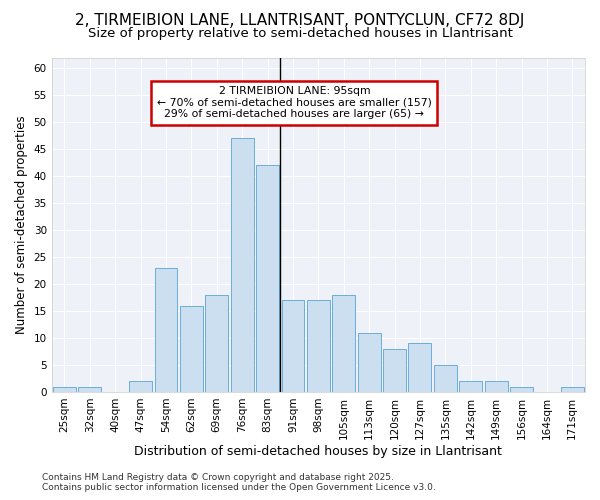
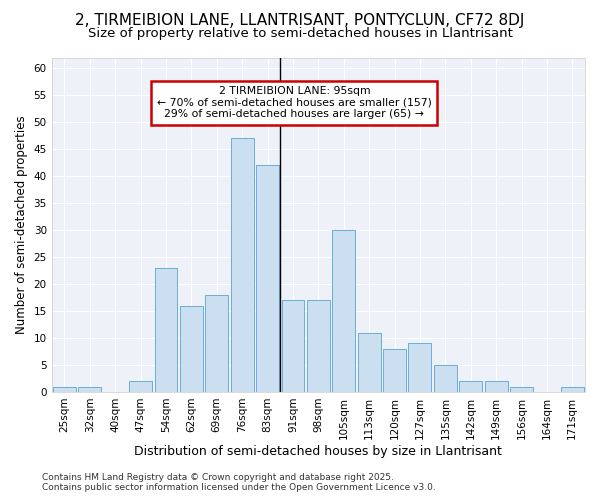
105sqm: 18 -> 30
